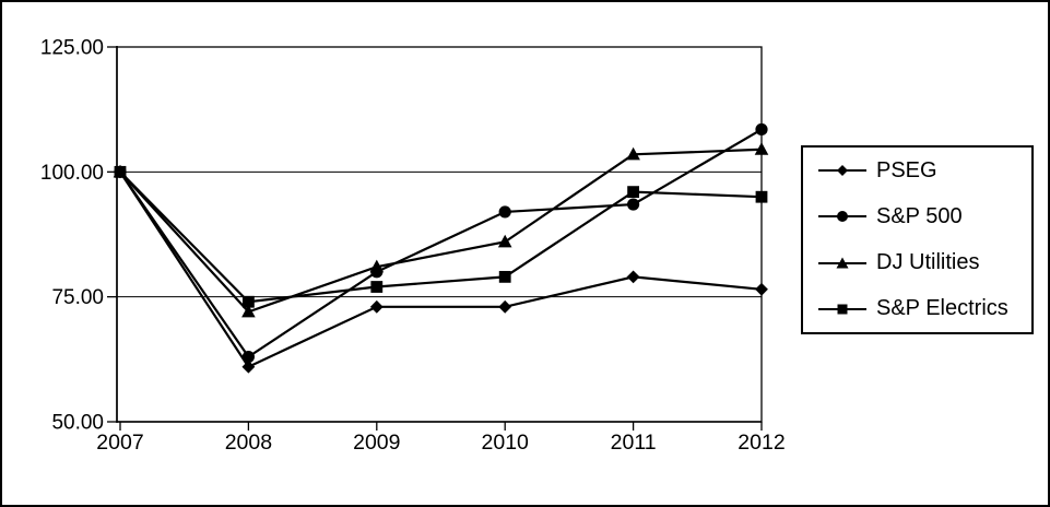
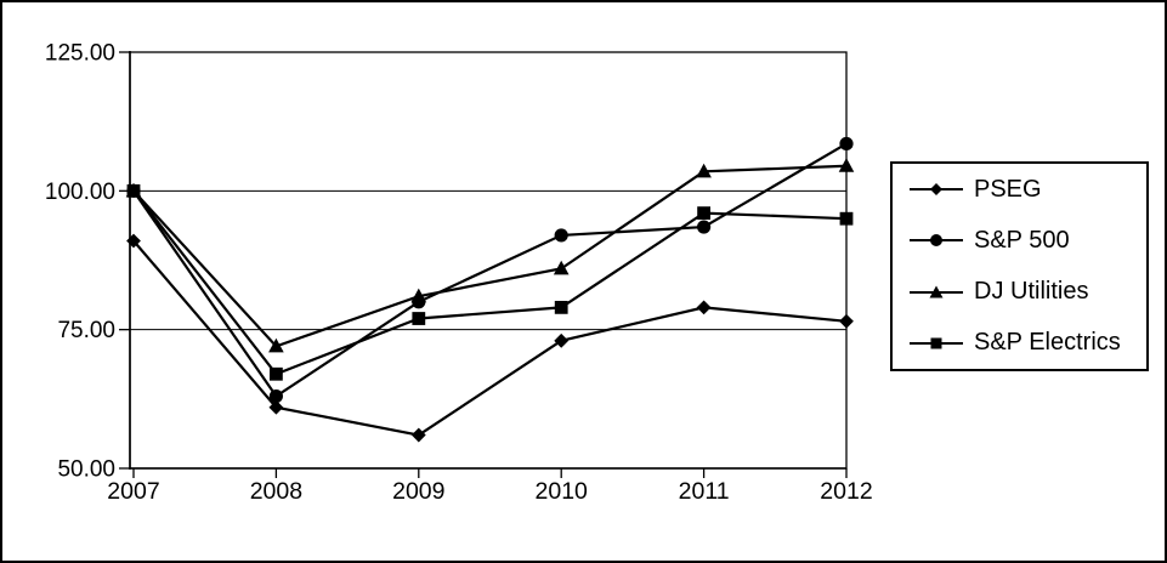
PSEG/2007: 100 -> 91
S&P Electrics/2008: 74 -> 67
PSEG/2009: 73 -> 56
